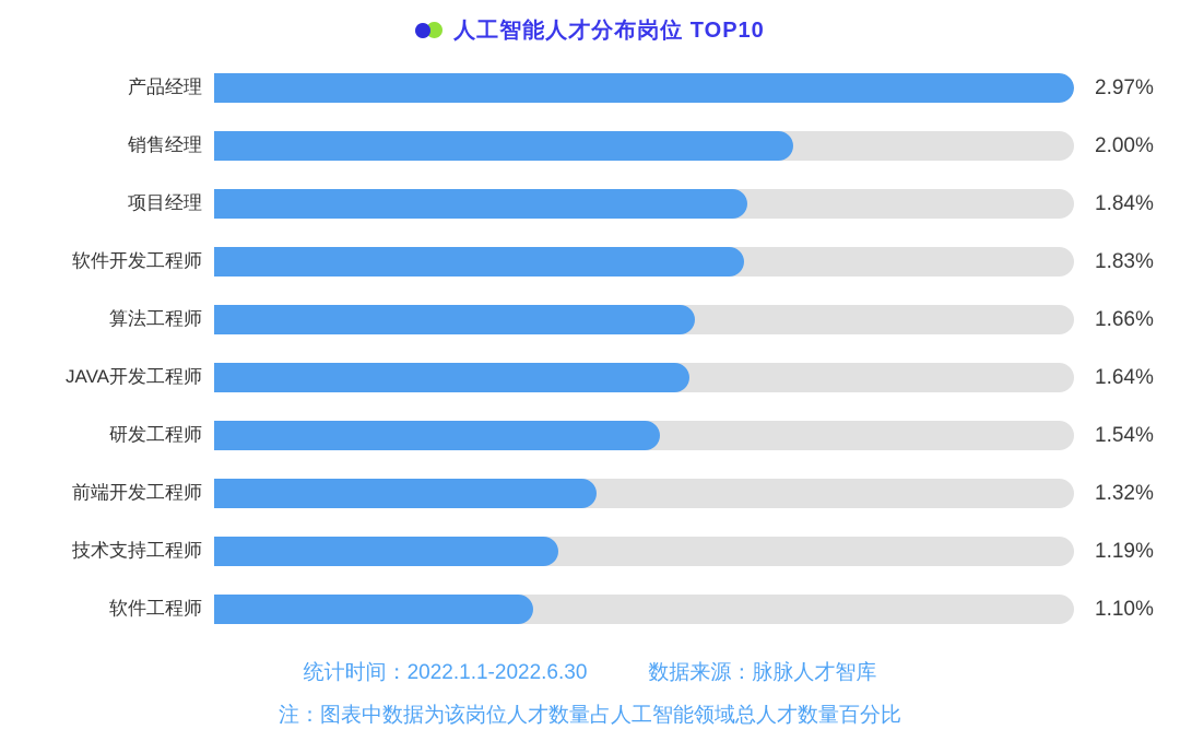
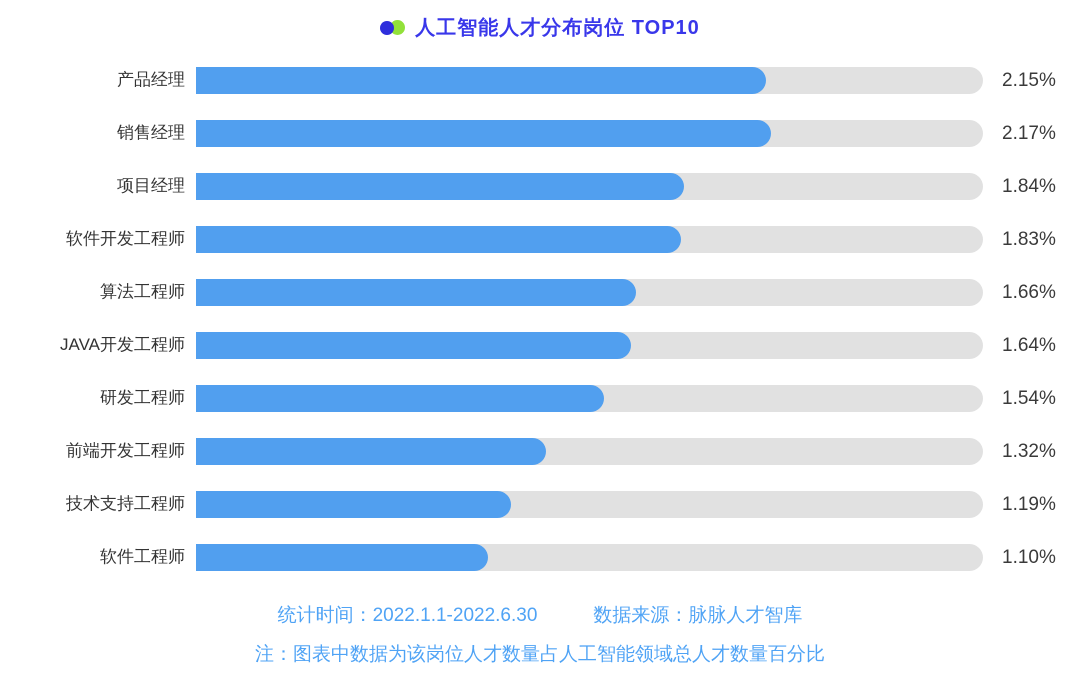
产品经理: 2.97% -> 2.15%
销售经理: 2.00% -> 2.17%
